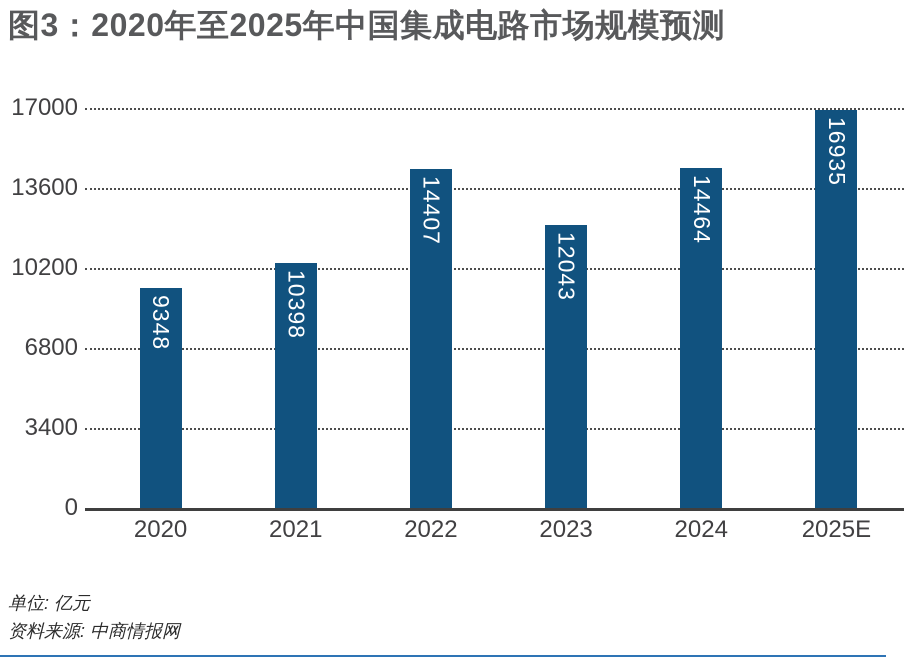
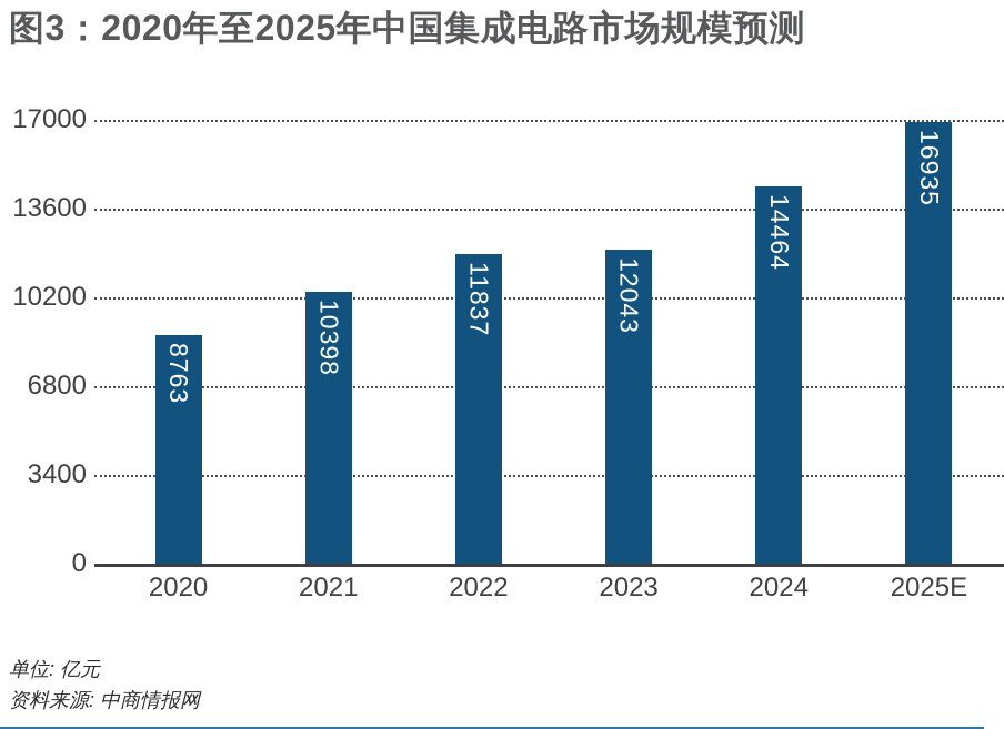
2020: 9348 -> 8763
2022: 14407 -> 11837
